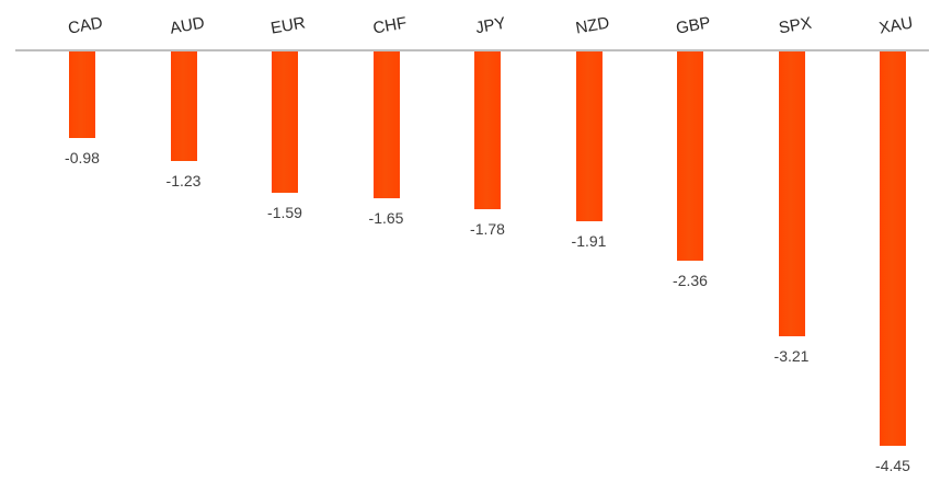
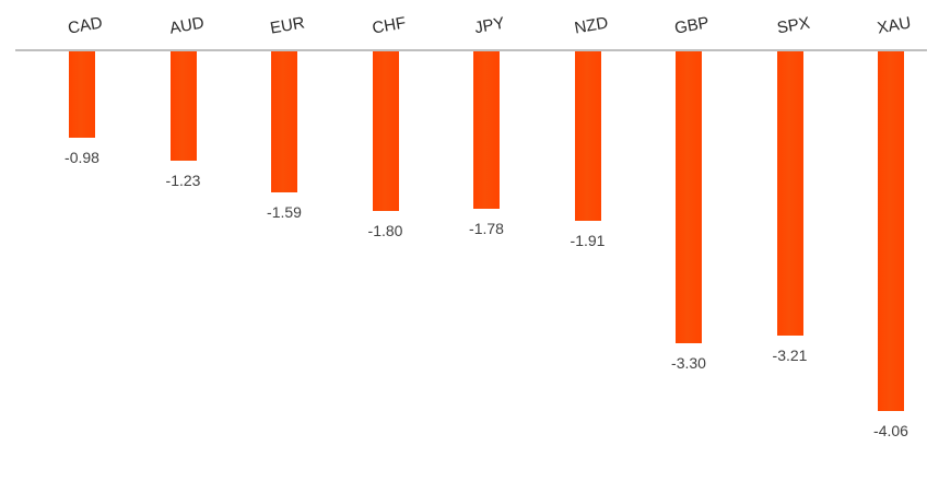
CHF: -1.65 -> -1.80
GBP: -2.36 -> -3.30
XAU: -4.45 -> -4.06
